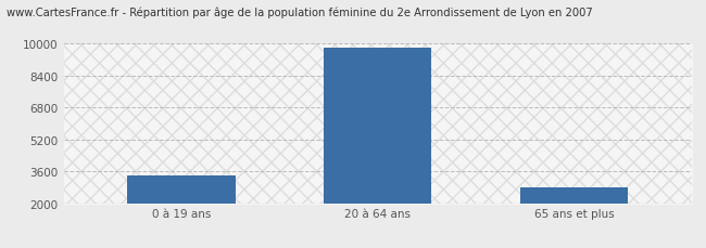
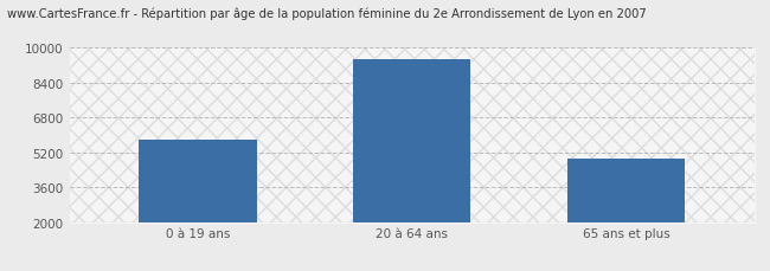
0 à 19 ans: 3400 -> 5800
20 à 64 ans: 9800 -> 9500
65 ans et plus: 2800 -> 4900
